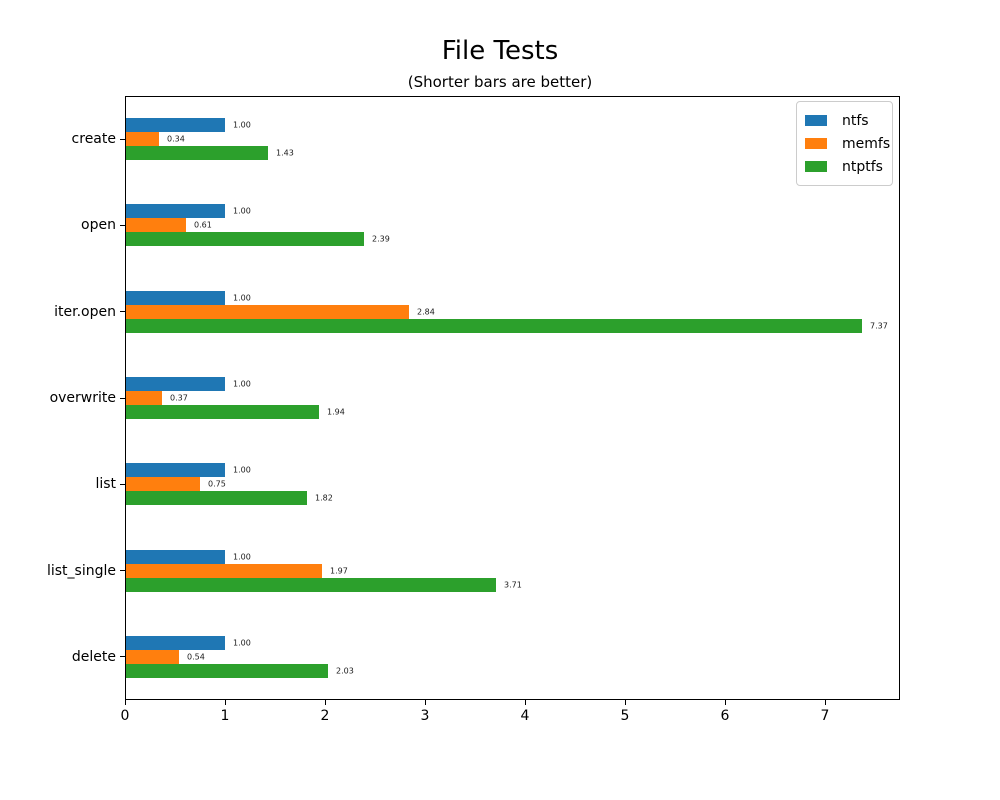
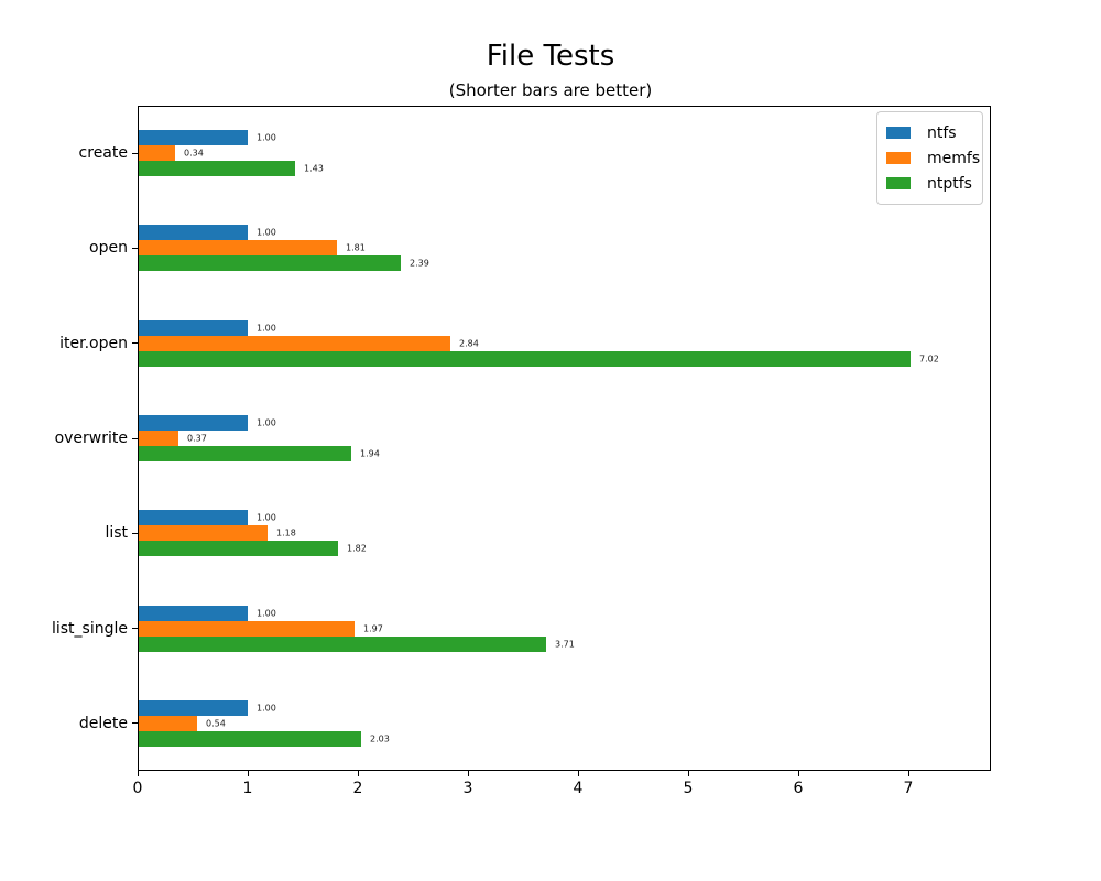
memfs/open: 0.61 -> 1.81
ntptfs/iter.open: 7.37 -> 7.02
memfs/list: 0.75 -> 1.18
